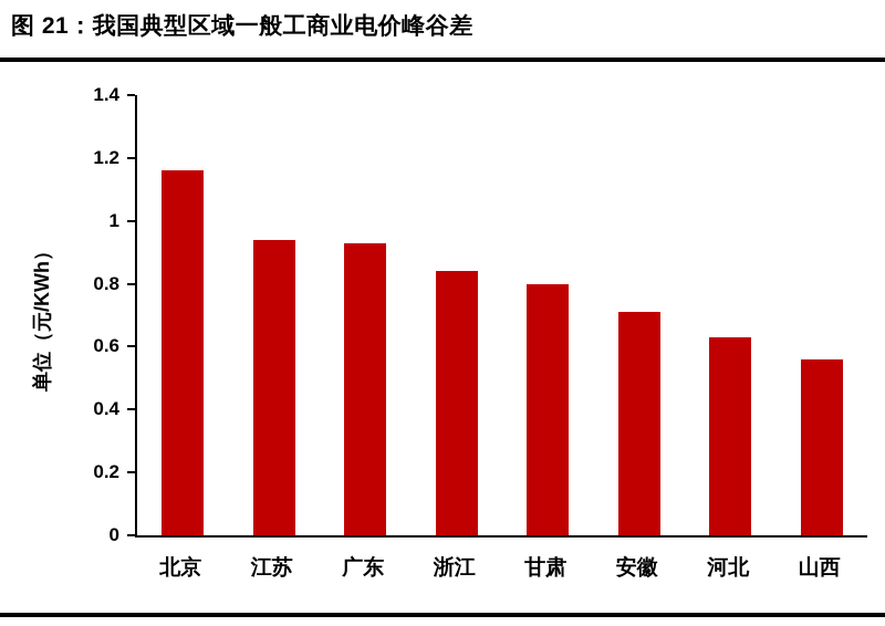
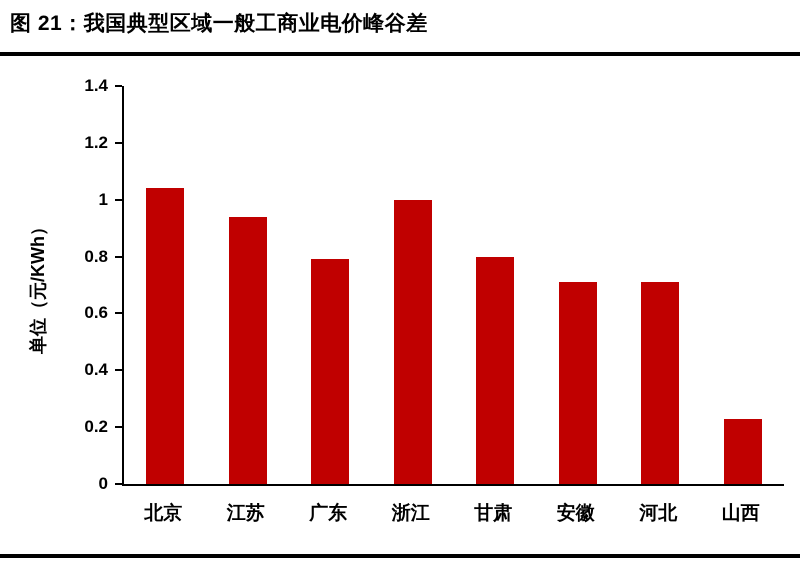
北京: 1.16 -> 1.04
广东: 0.93 -> 0.79
浙江: 0.84 -> 1.00
河北: 0.63 -> 0.71
山西: 0.56 -> 0.23
